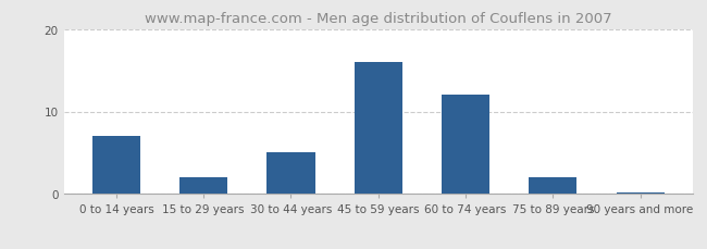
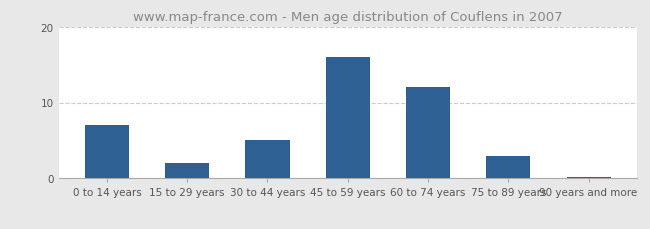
75 to 89 years: 2.0 -> 3.0
